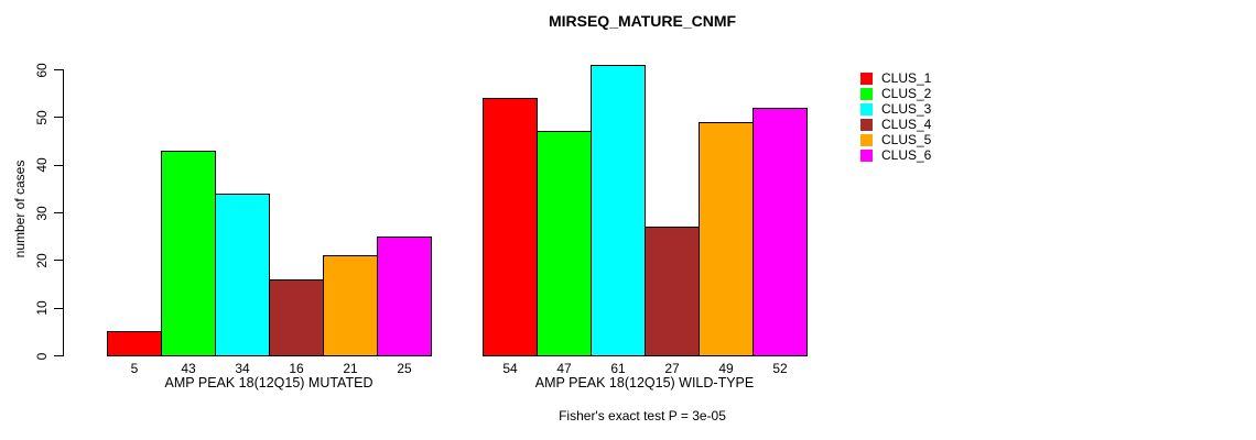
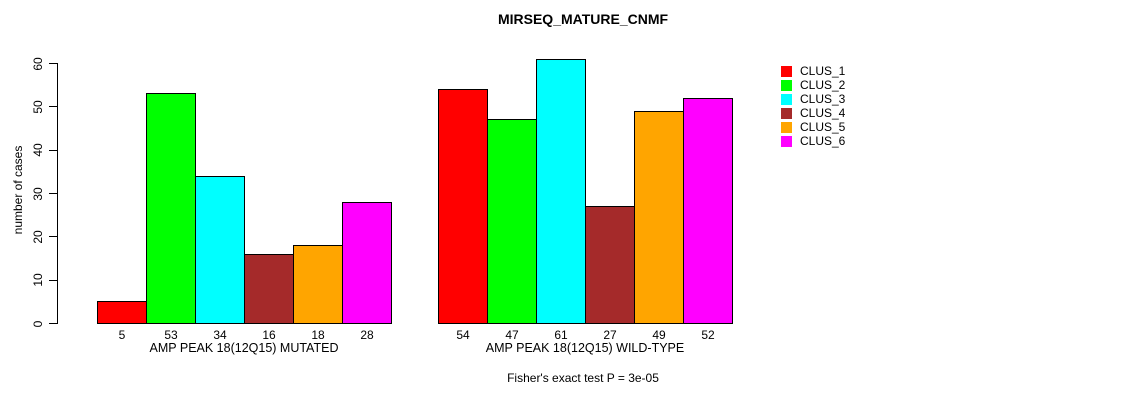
CLUS_2/AMP PEAK 18(12Q15) MUTATED: 43 -> 53
CLUS_5/AMP PEAK 18(12Q15) MUTATED: 21 -> 18
CLUS_6/AMP PEAK 18(12Q15) MUTATED: 25 -> 28
